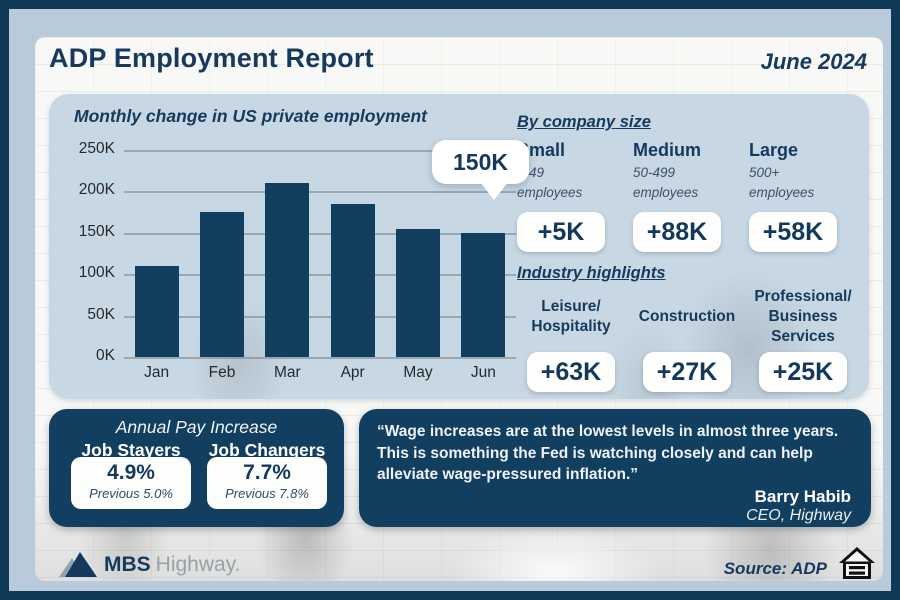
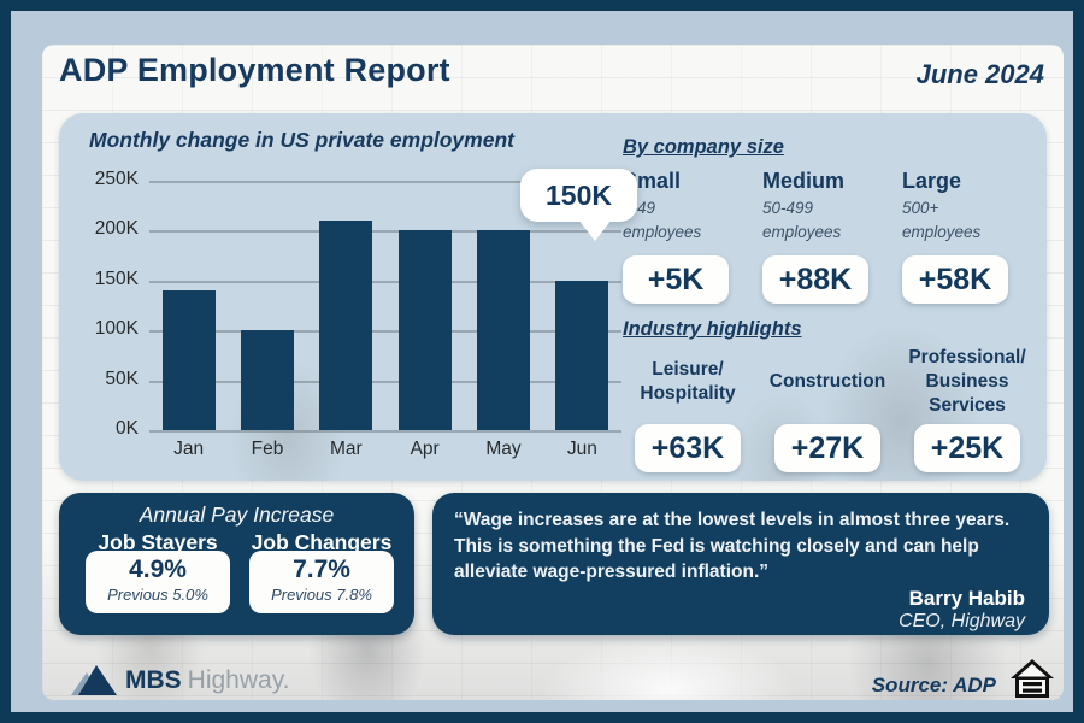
Jan: 110K -> 140K
Feb: 180K -> 100K
Apr: 180K -> 200K
May: 160K -> 200K
